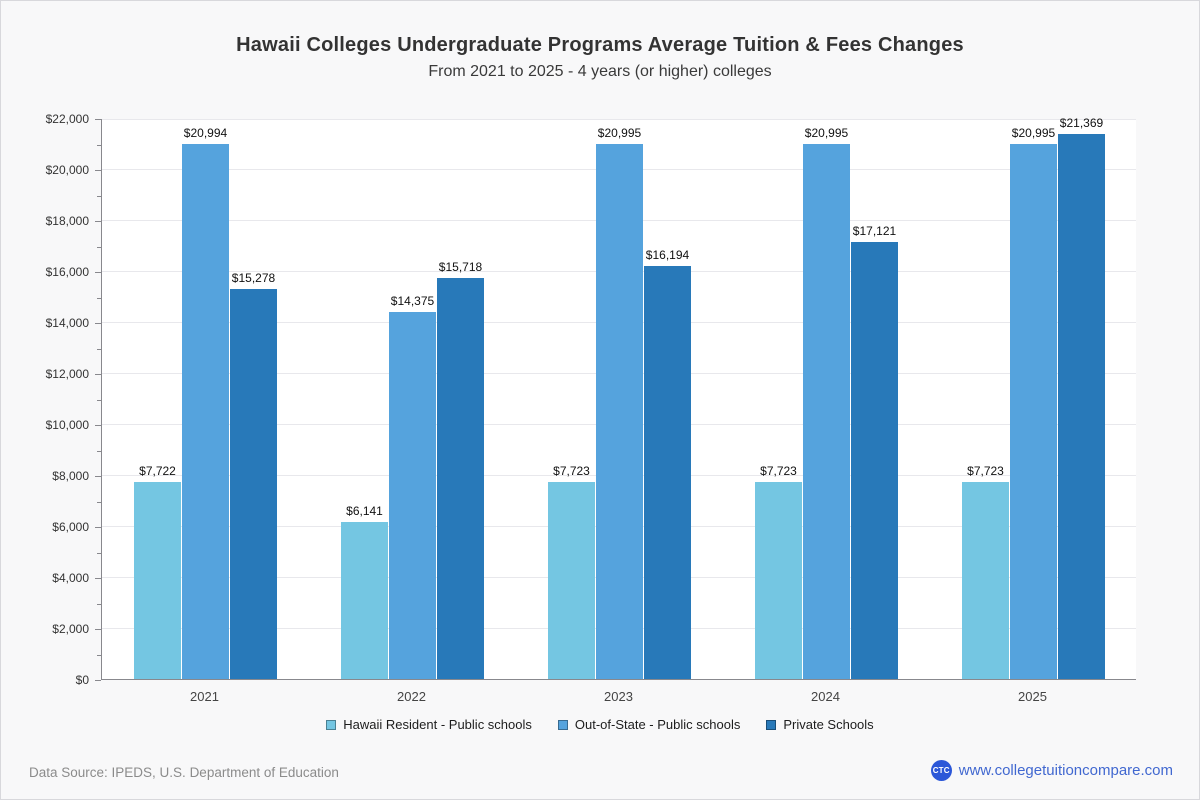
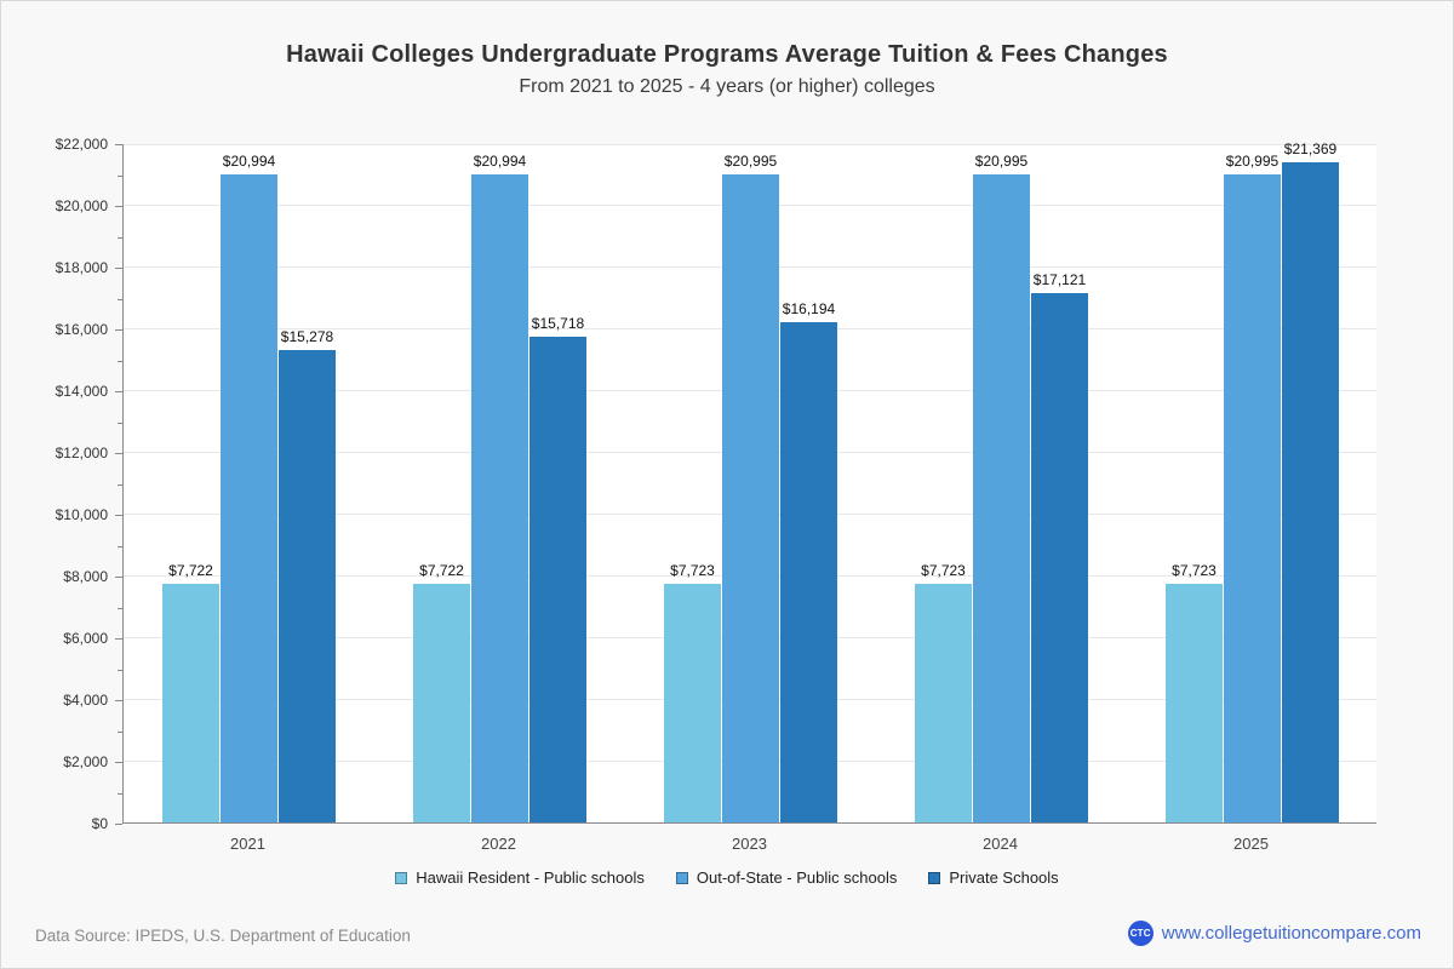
Hawaii Resident - Public schools/2022: $6,141 -> $7,722
Out-of-State - Public schools/2022: $14,375 -> $20,994
